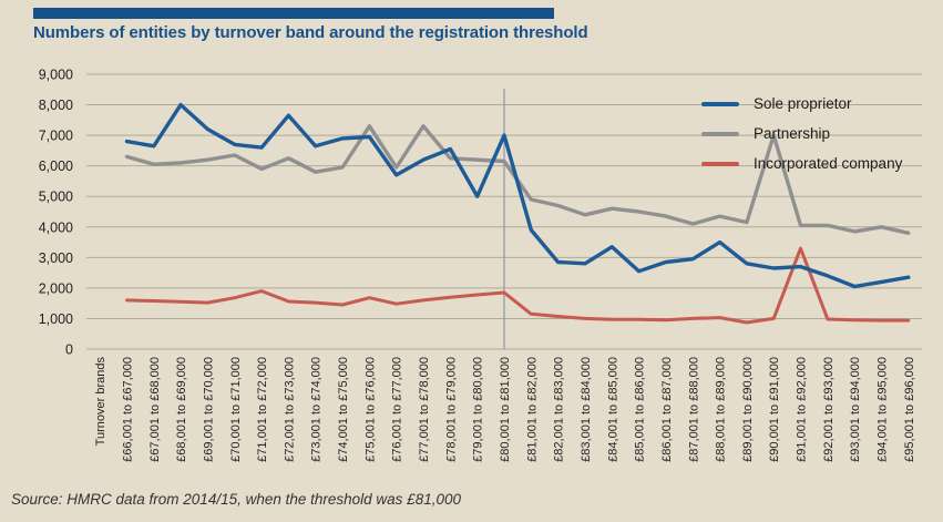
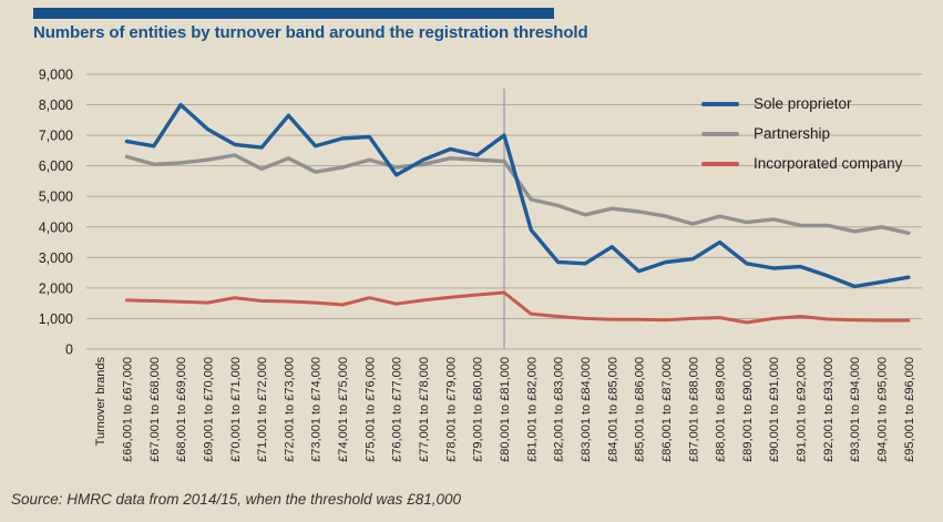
Incorporated company/£71,001 to £72,000: 1900 -> 1600
Partnership/£75,001 to £76,000: 7300 -> 6200
Partnership/£77,001 to £78,000: 7300 -> 6000
Sole proprietor/£79,001 to £80,000: 5000 -> 6400
Partnership/£90,001 to £91,000: 7000 -> 4200
Incorporated company/£91,001 to £92,000: 3300 -> 1100
